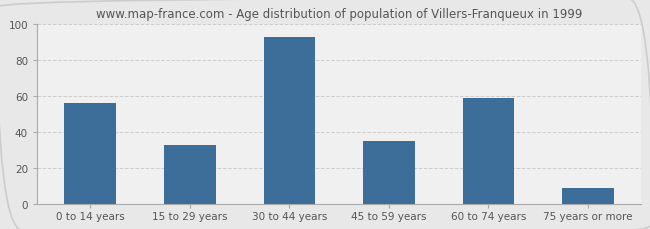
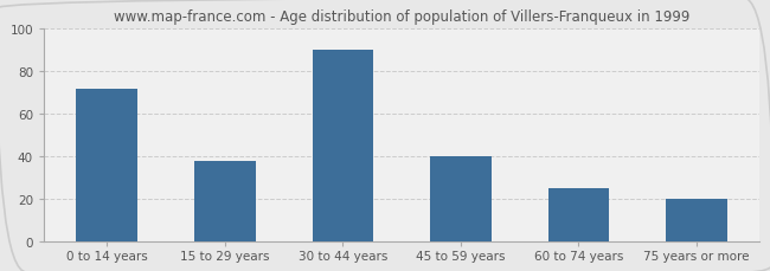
0 to 14 years: 56 -> 72
15 to 29 years: 33 -> 38
30 to 44 years: 93 -> 90
45 to 59 years: 35 -> 40
60 to 74 years: 59 -> 25
75 years or more: 9 -> 20
